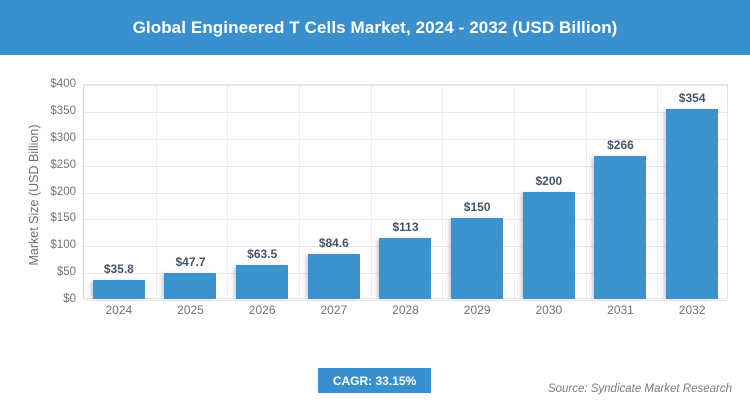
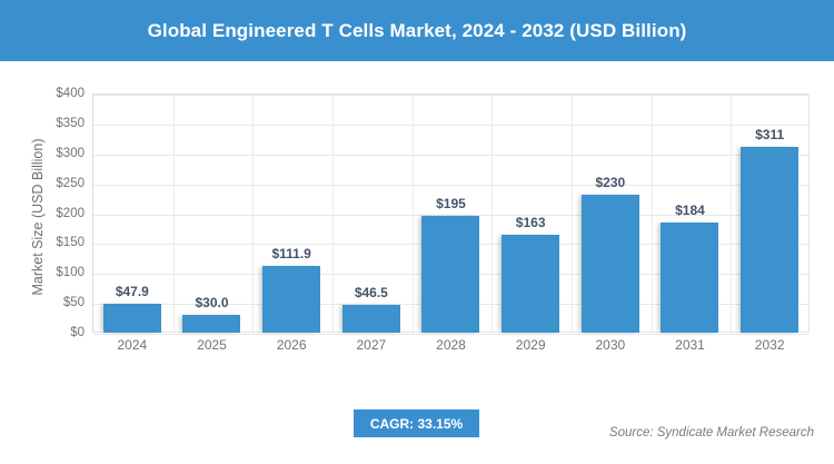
2024: $35.8 -> $47.9
2025: $47.7 -> $30.0
2026: $63.5 -> $111.9
2027: $84.6 -> $46.5
2028: $113 -> $195
2029: $150 -> $163
2030: $200 -> $230
2031: $266 -> $184
2032: $354 -> $311
